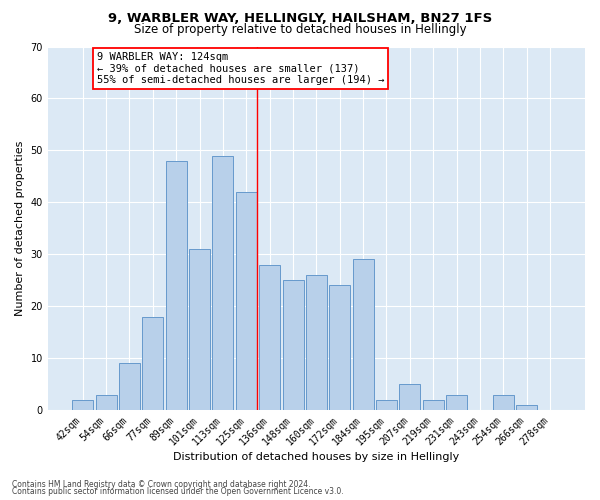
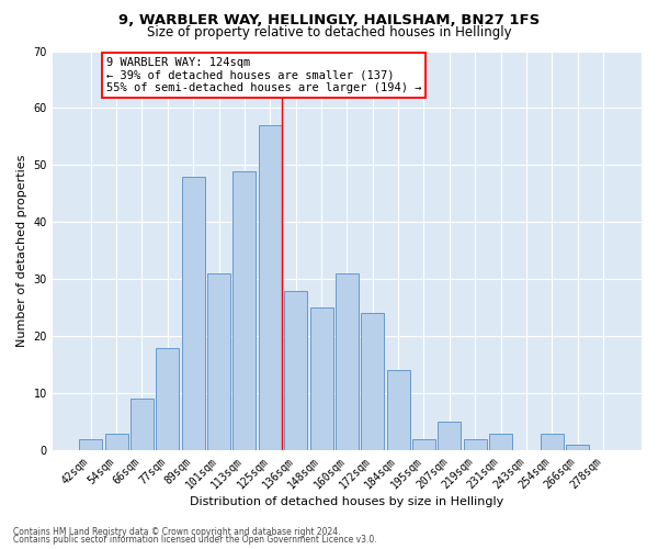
125sqm: 42 -> 57
160sqm: 26 -> 31
184sqm: 29 -> 14
